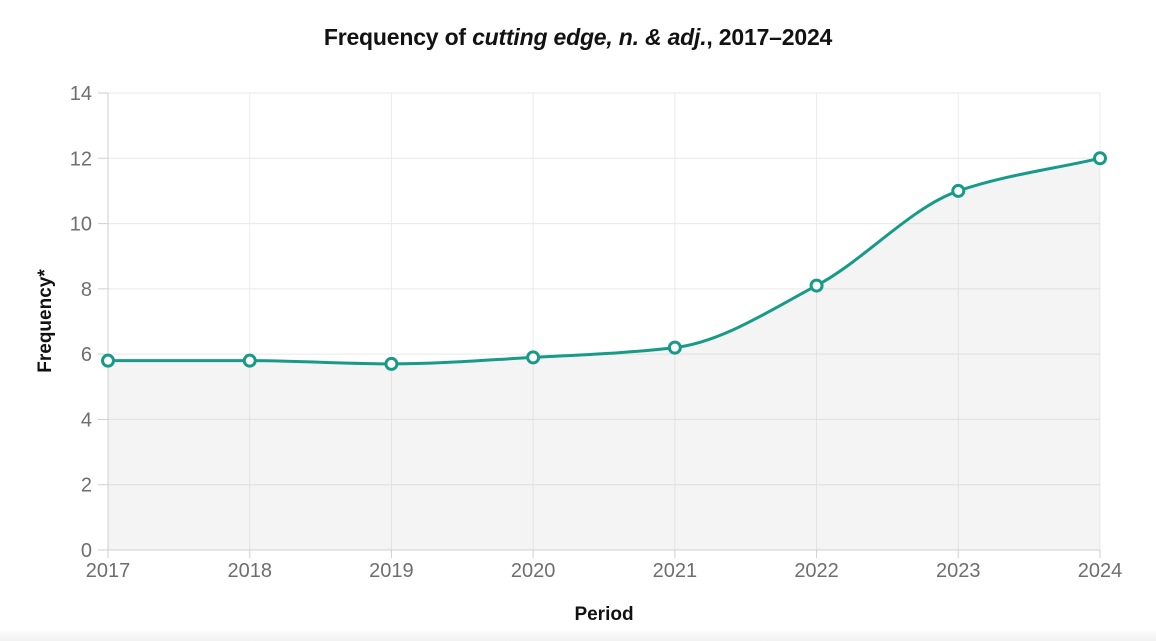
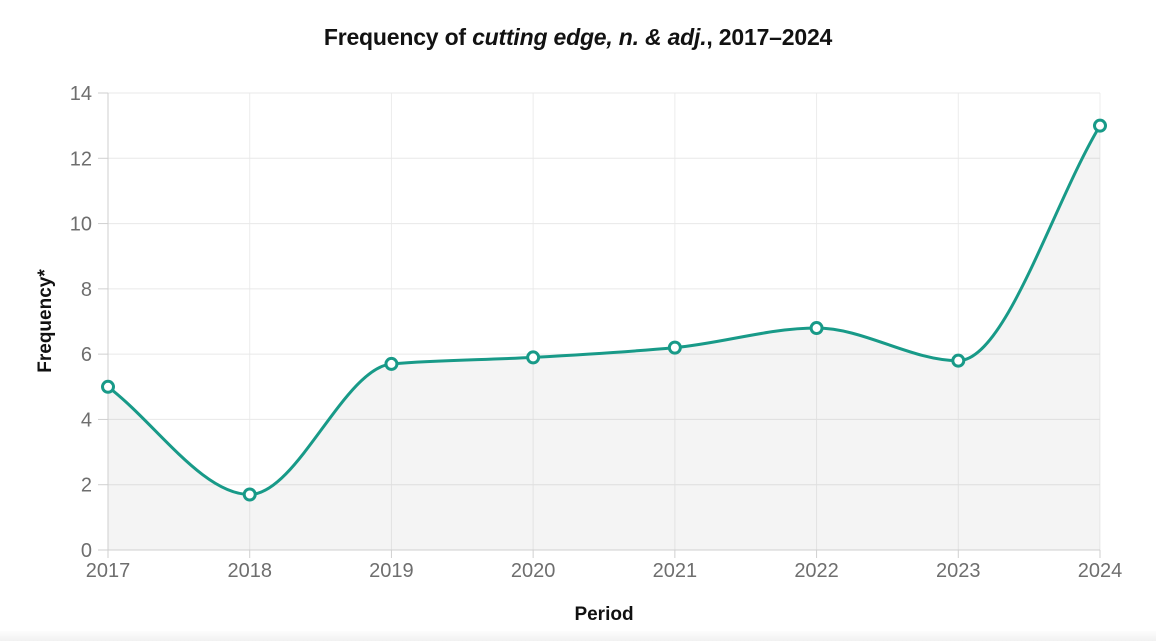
2017: 5.8 -> 5.0
2018: 5.8 -> 1.7
2022: 8.1 -> 6.8
2023: 11.0 -> 5.8
2024: 12.0 -> 13.0
